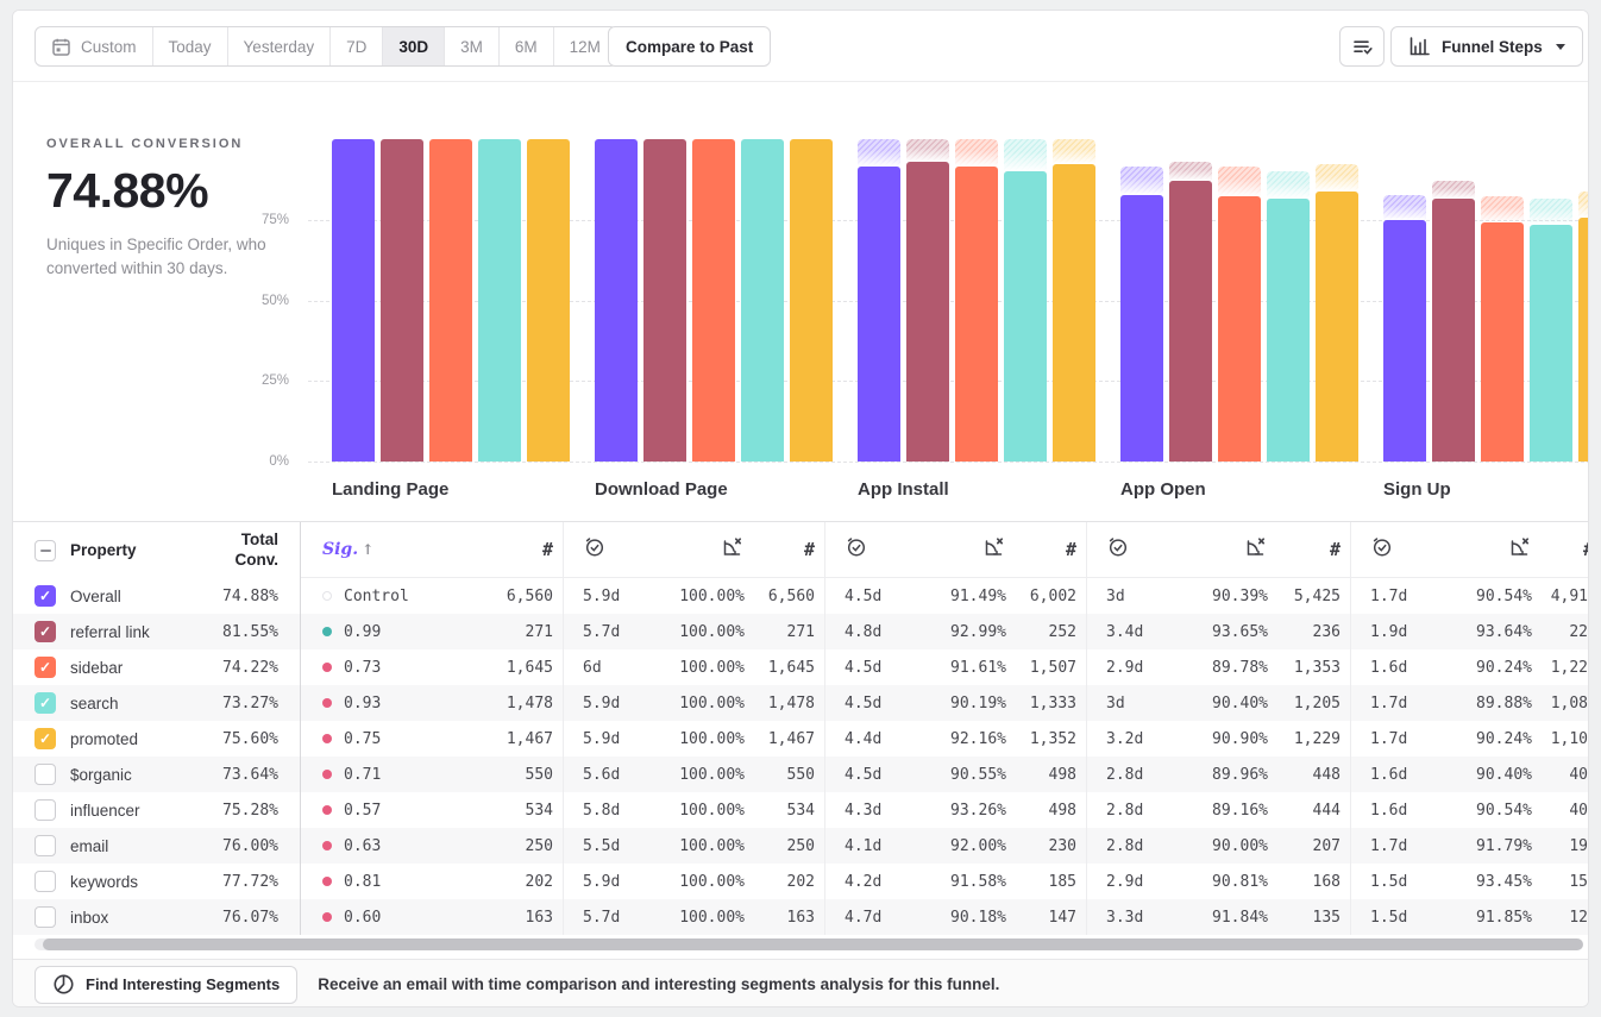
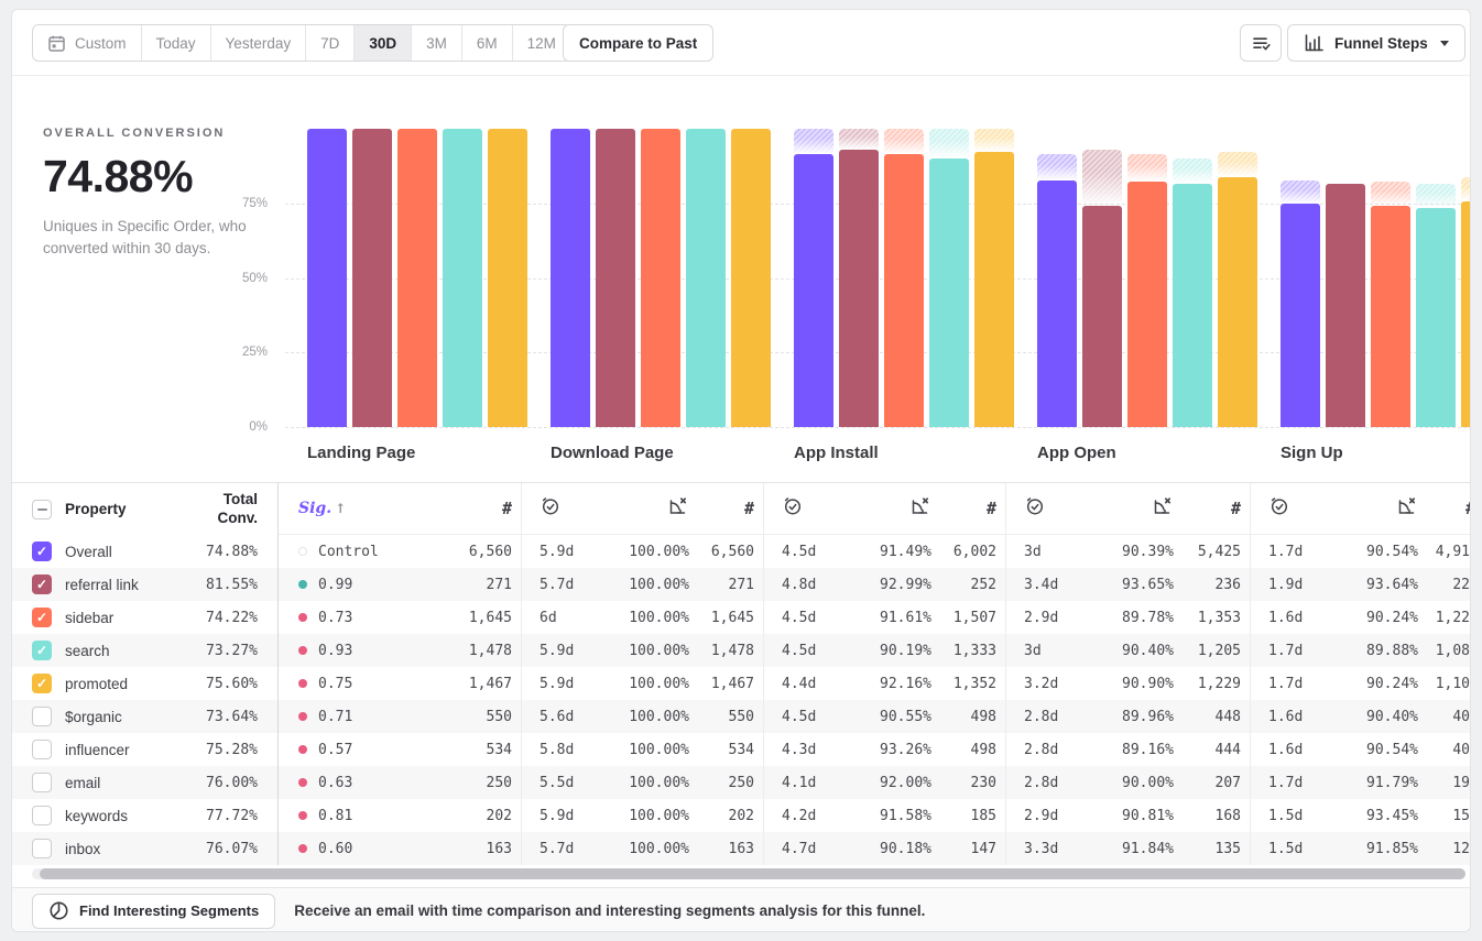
referral link/App Open: 87% -> 74%
